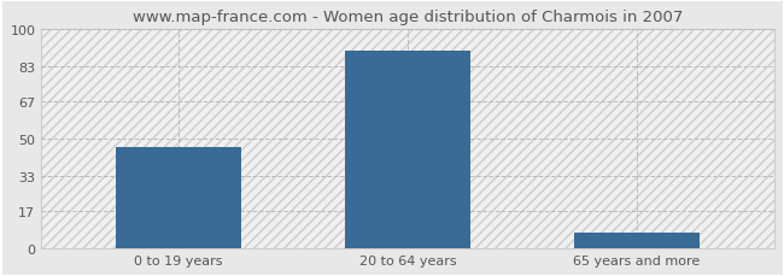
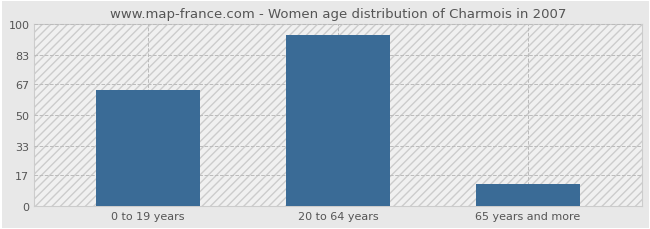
0 to 19 years: 46 -> 64
20 to 64 years: 90 -> 94
65 years and more: 7 -> 12
